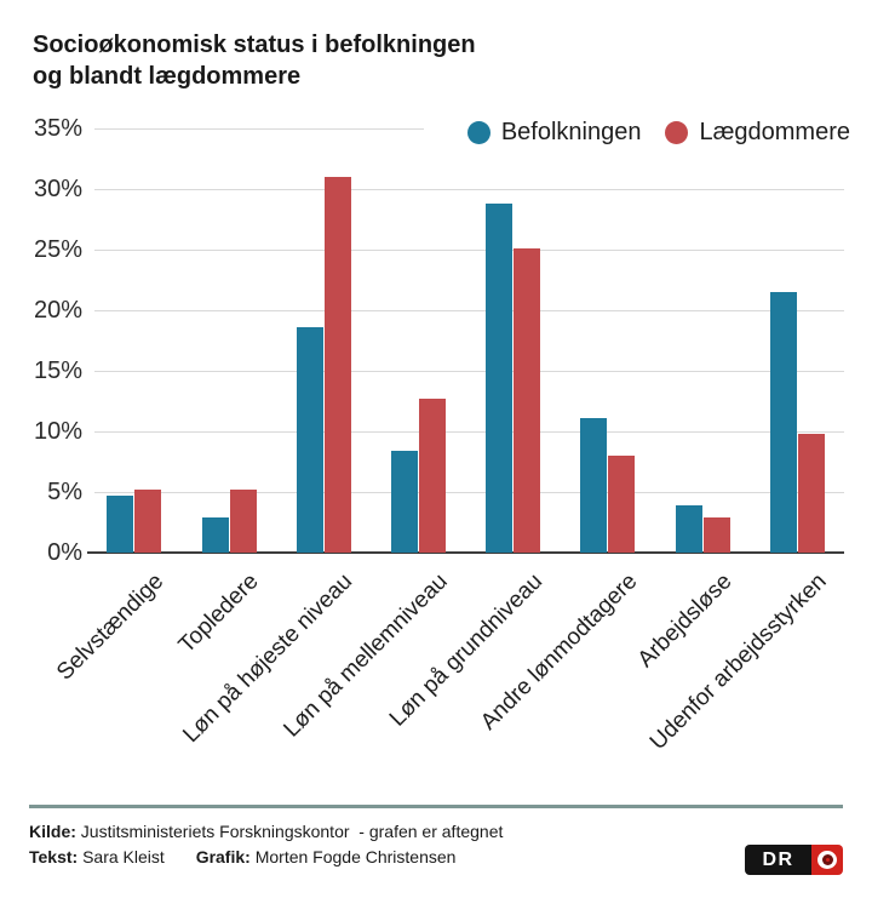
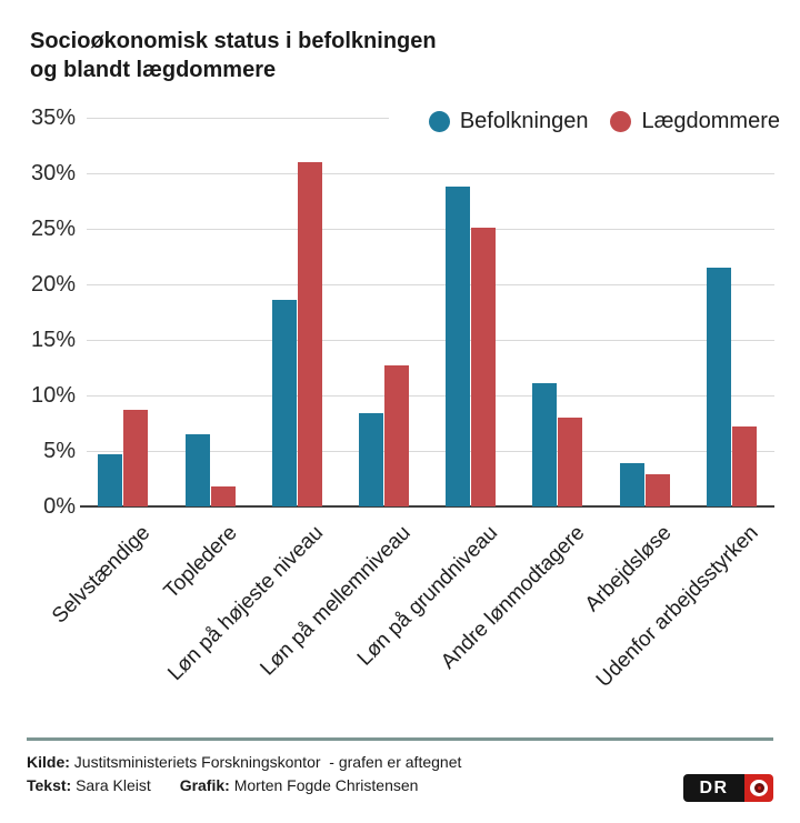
Lægdommere/Selvstændige: 5.2% -> 8.7%
Befolkningen/Topledere: 2.9% -> 6.5%
Lægdommere/Topledere: 5.2% -> 1.8%
Lægdommere/Udenfor arbejdsstyrken: 9.8% -> 7.2%
